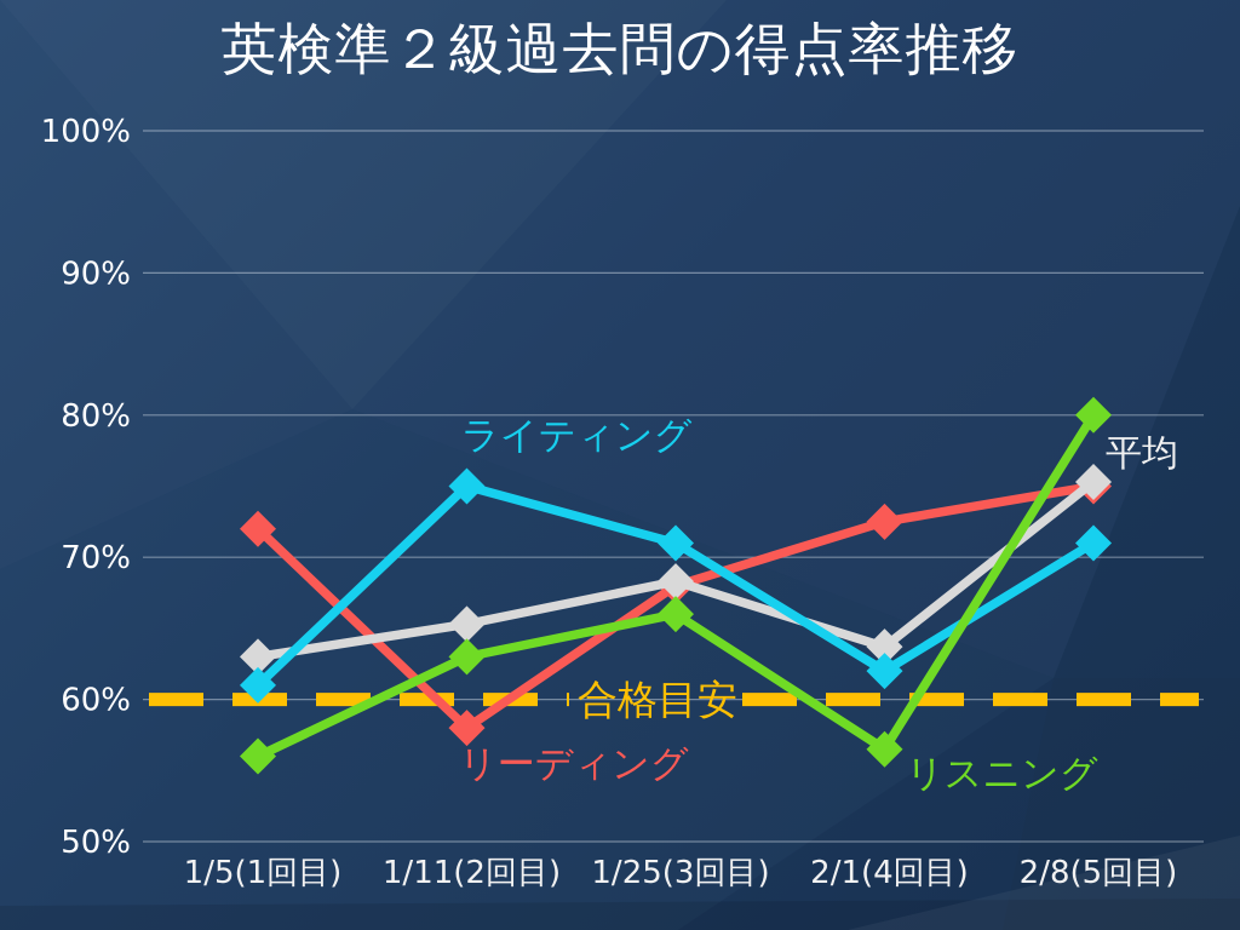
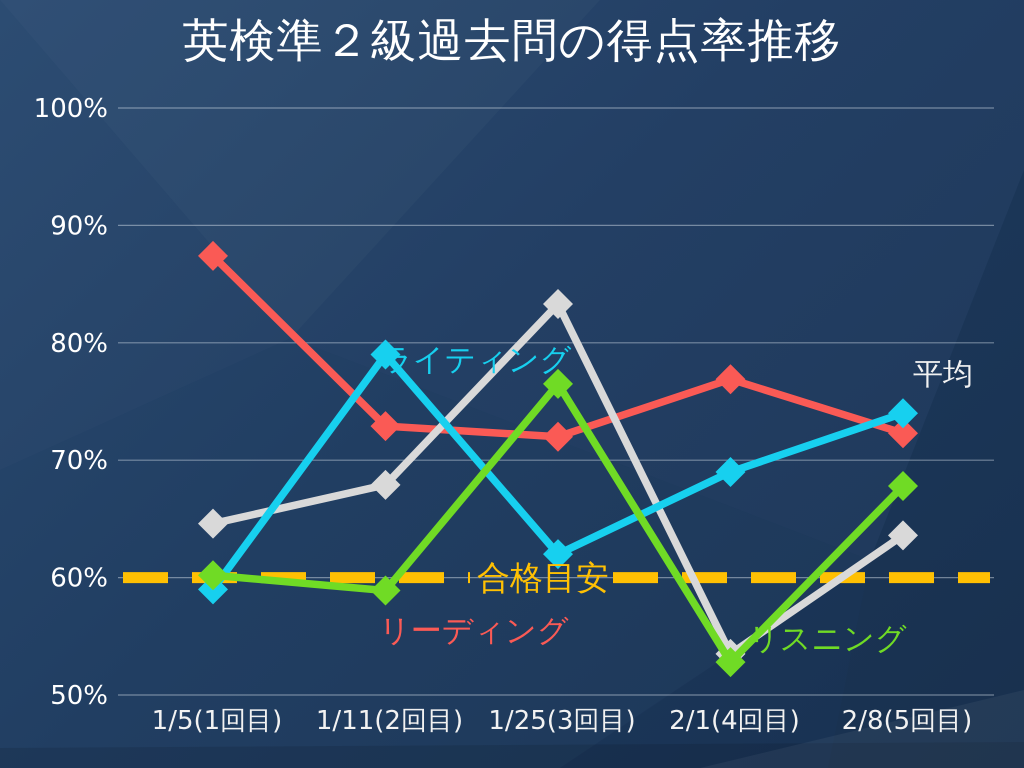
リーディング/1/5(1回目): 72.0% -> 87.4%
ライティング/1/5(1回目): 61% -> 59%
リスニング/1/5(1回目): 56.0% -> 60.2%
平均/1/5(1回目): 63.0% -> 64.6%
リーディング/1/11(2回目): 58.0% -> 72.9%
ライティング/1/11(2回目): 75% -> 79%
リスニング/1/11(2回目): 63.0% -> 58.9%
平均/1/11(2回目): 65.3% -> 67.9%
リーディング/1/25(3回目): 68.0% -> 72.0%
ライティング/1/25(3回目): 71% -> 62%
リスニング/1/25(3回目): 66.0% -> 76.5%
平均/1/25(3回目): 68.3% -> 83.3%
リーディング/2/1(4回目): 72.5% -> 76.9%
ライティング/2/1(4回目): 62% -> 69%
リスニング/2/1(4回目): 56.5% -> 52.8%
平均/2/1(4回目): 63.7% -> 53.5%
リーディング/2/8(5回目): 75.0% -> 72.3%
ライティング/2/8(5回目): 71% -> 74%
リスニング/2/8(5回目): 80.0% -> 67.8%
平均/2/8(5回目): 75.3% -> 63.6%
